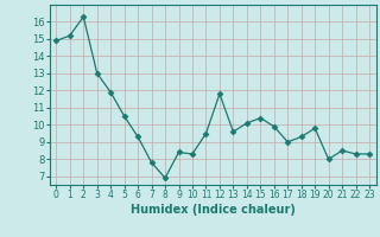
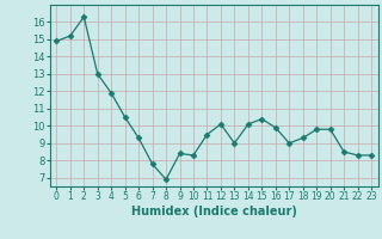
12: 11.8 -> 10.1
13: 9.6 -> 9.0
20: 8.0 -> 9.8
